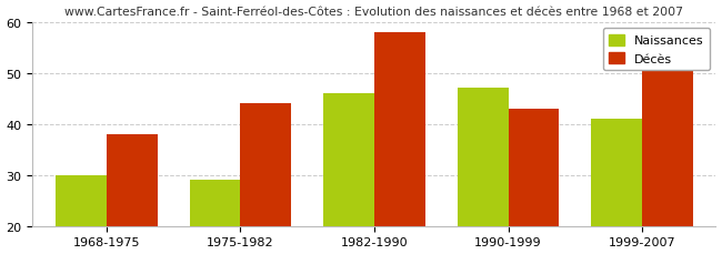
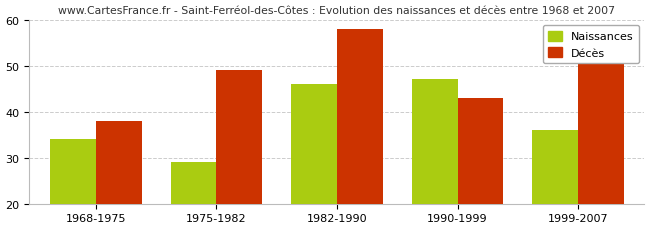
Naissances/1968-1975: 30 -> 34
Décès/1975-1982: 44 -> 49
Naissances/1999-2007: 41 -> 36
